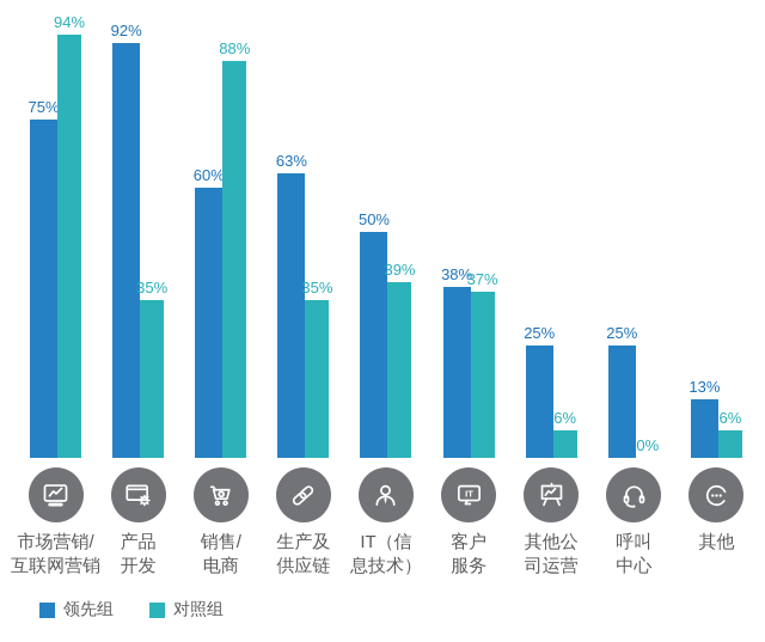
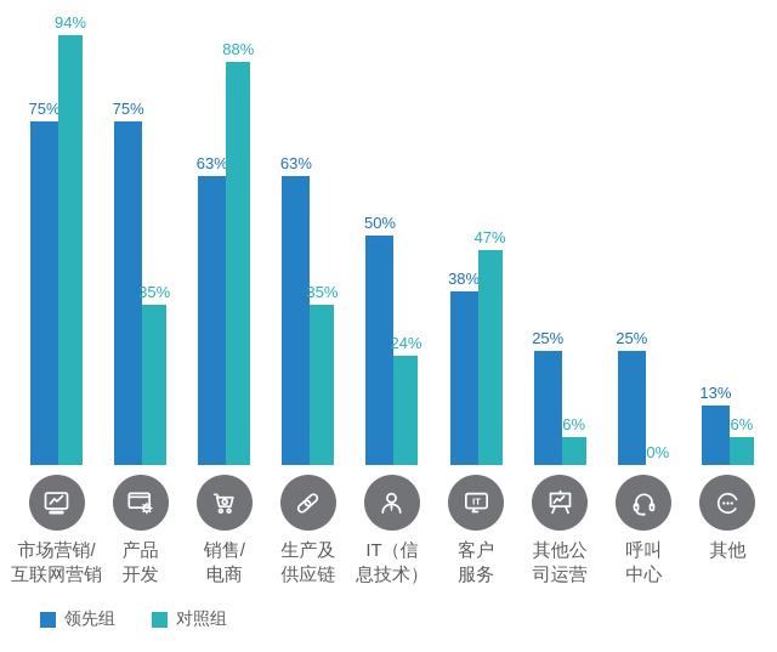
领先组/产品 开发: 92% -> 75%
领先组/销售/ 电商: 60% -> 63%
对照组/IT（信 息技术）: 39% -> 24%
对照组/客户 服务: 37% -> 47%
